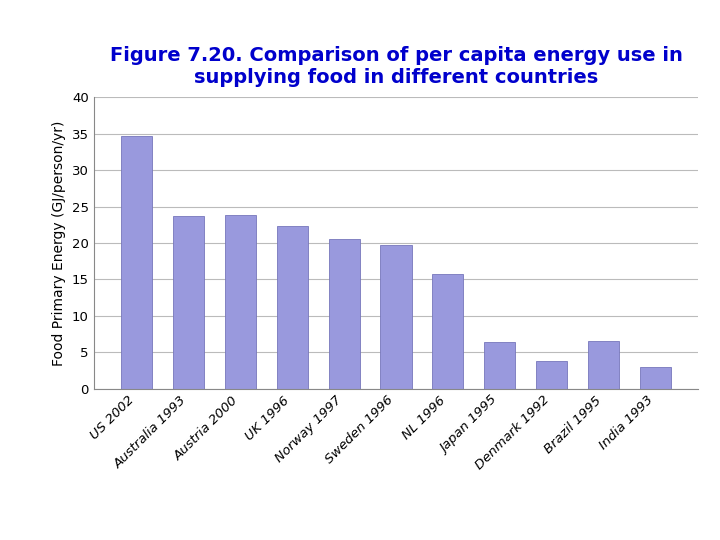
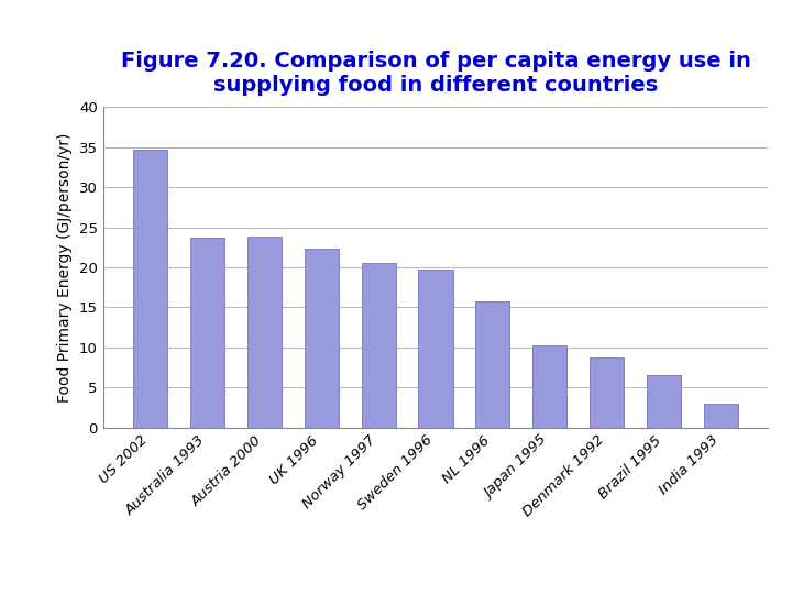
Japan 1995: 6.4 -> 10.2
Denmark 1992: 3.8 -> 8.8
